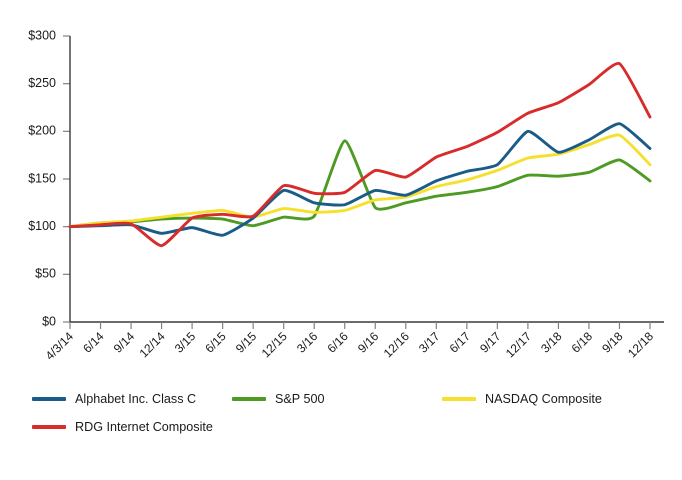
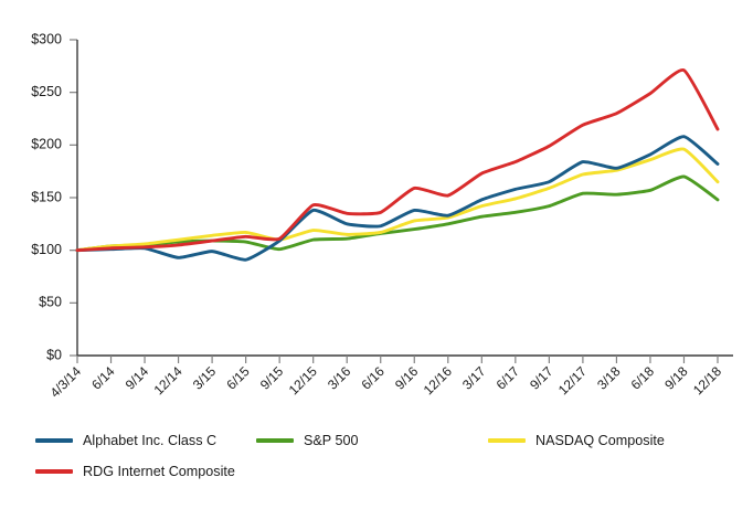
RDG Internet Composite/12/14: $80 -> $100
S&P 500/6/16: $190 -> $120
Alphabet Inc. Class C/12/17: $200 -> $180
